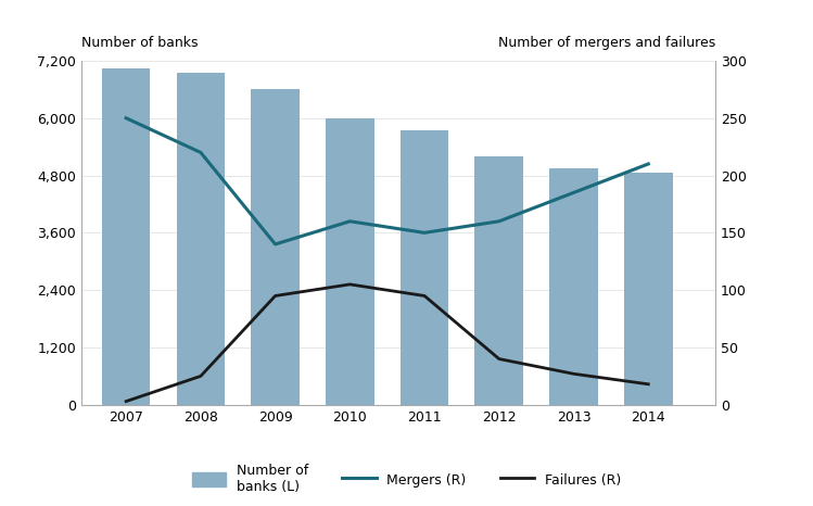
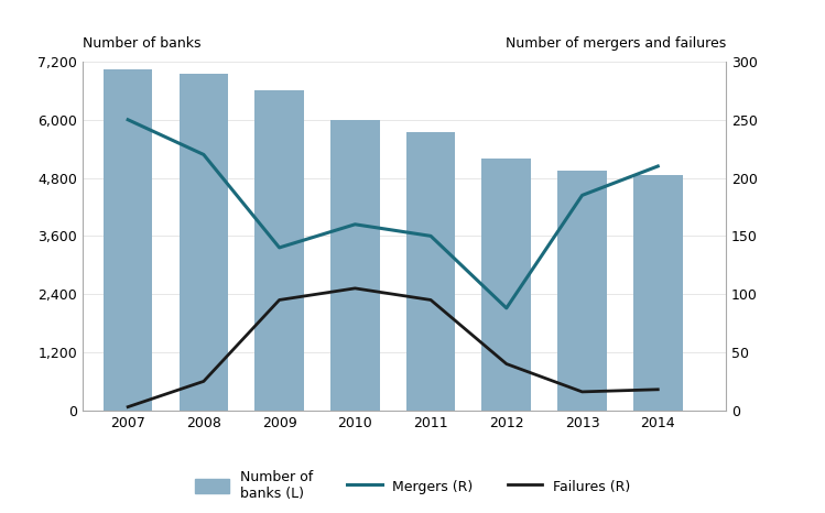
Mergers (R)/2012: 160 -> 88
Failures (R)/2013: 27 -> 16
